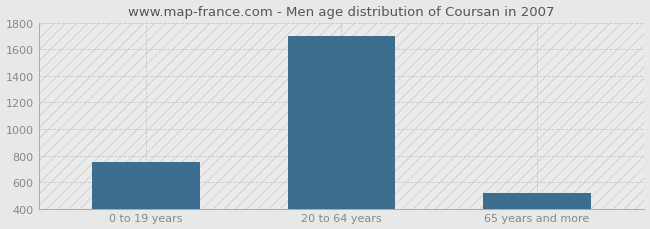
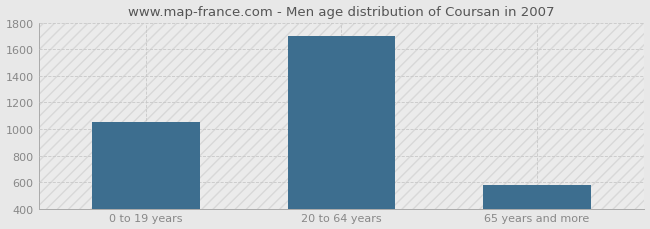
0 to 19 years: 750 -> 1050
65 years and more: 520 -> 580
